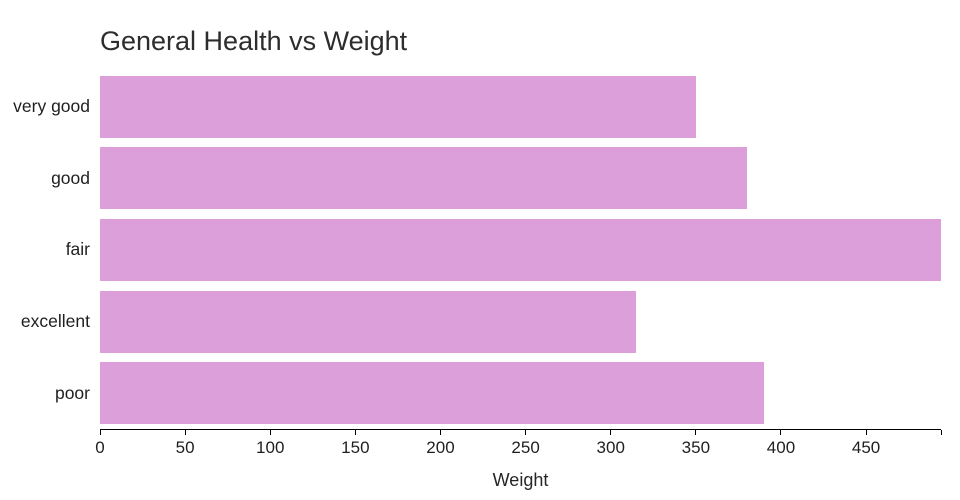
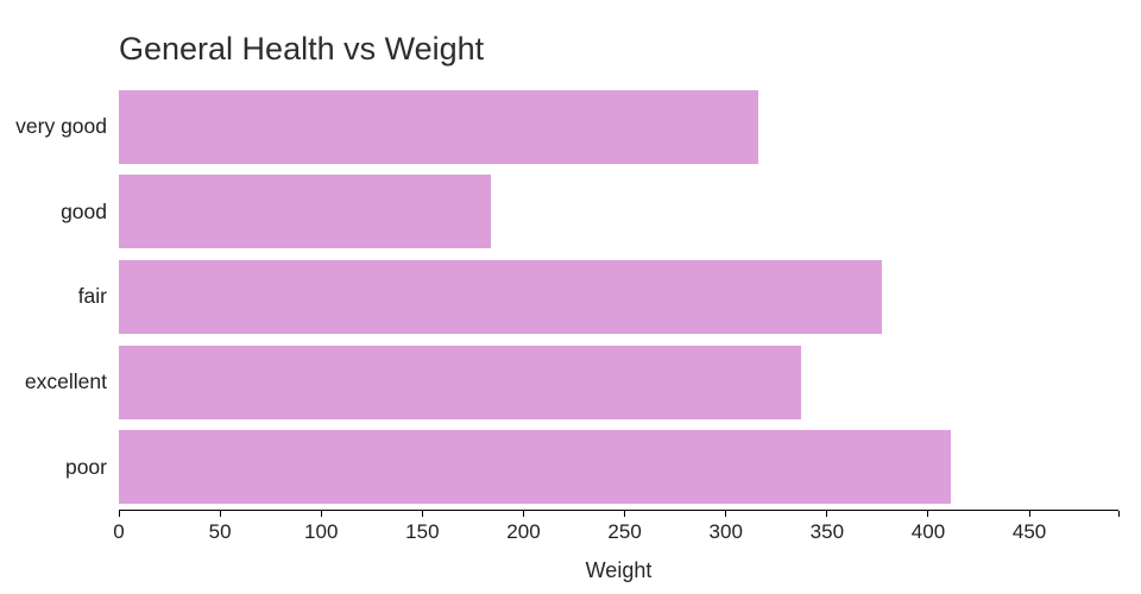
very good: 350 -> 316
good: 380 -> 184
fair: 494 -> 377
excellent: 315 -> 337
poor: 390 -> 411
